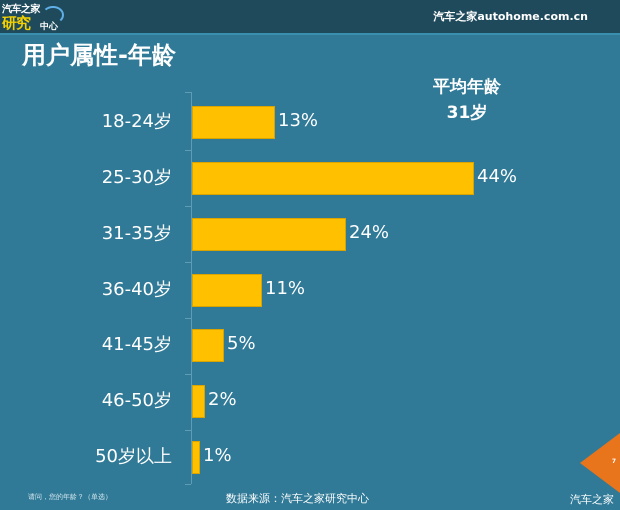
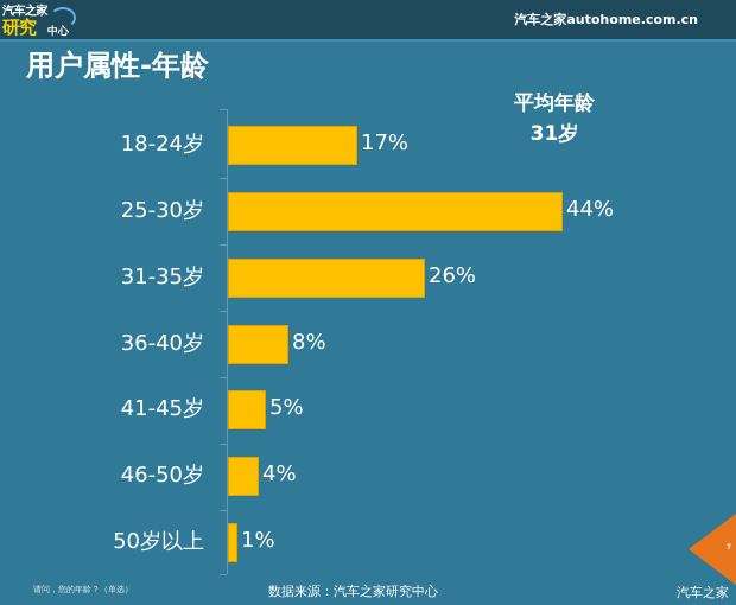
18-24岁: 13% -> 17%
31-35岁: 24% -> 26%
36-40岁: 11% -> 8%
46-50岁: 2% -> 4%
